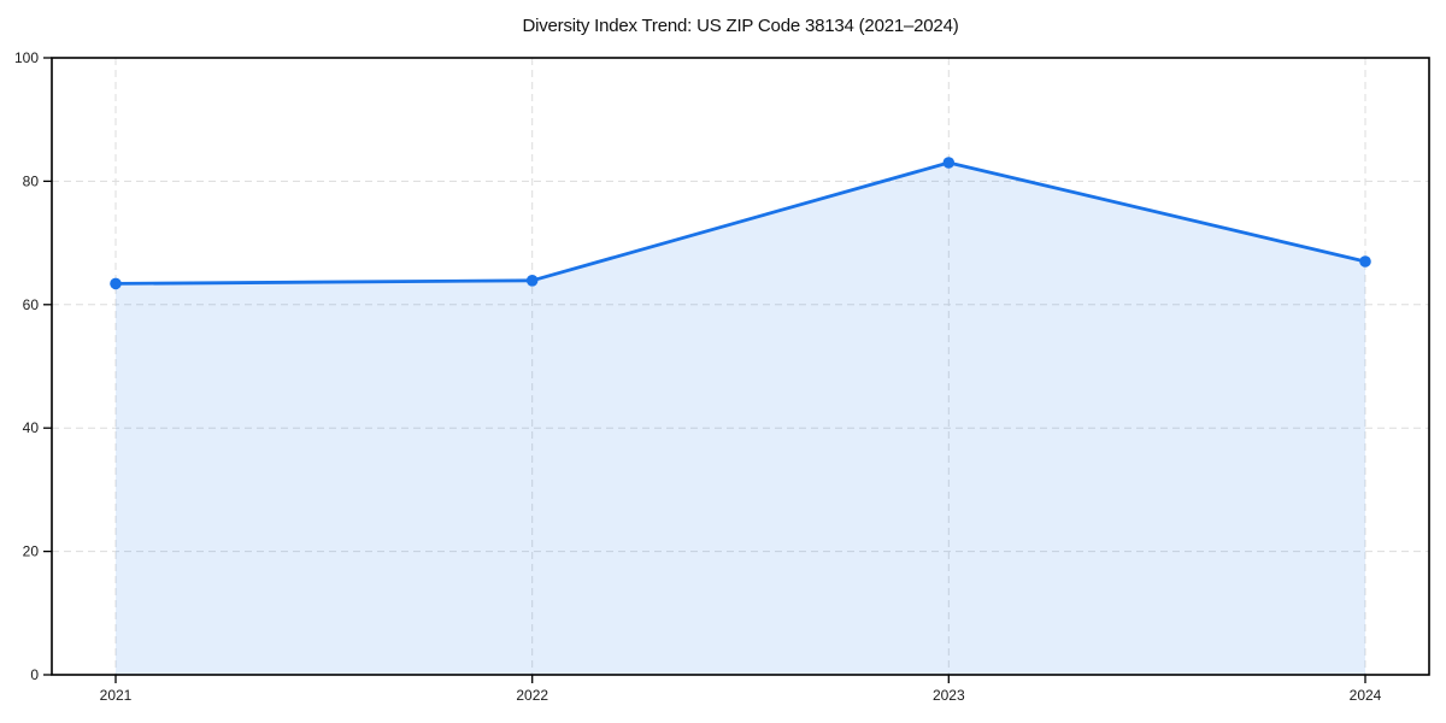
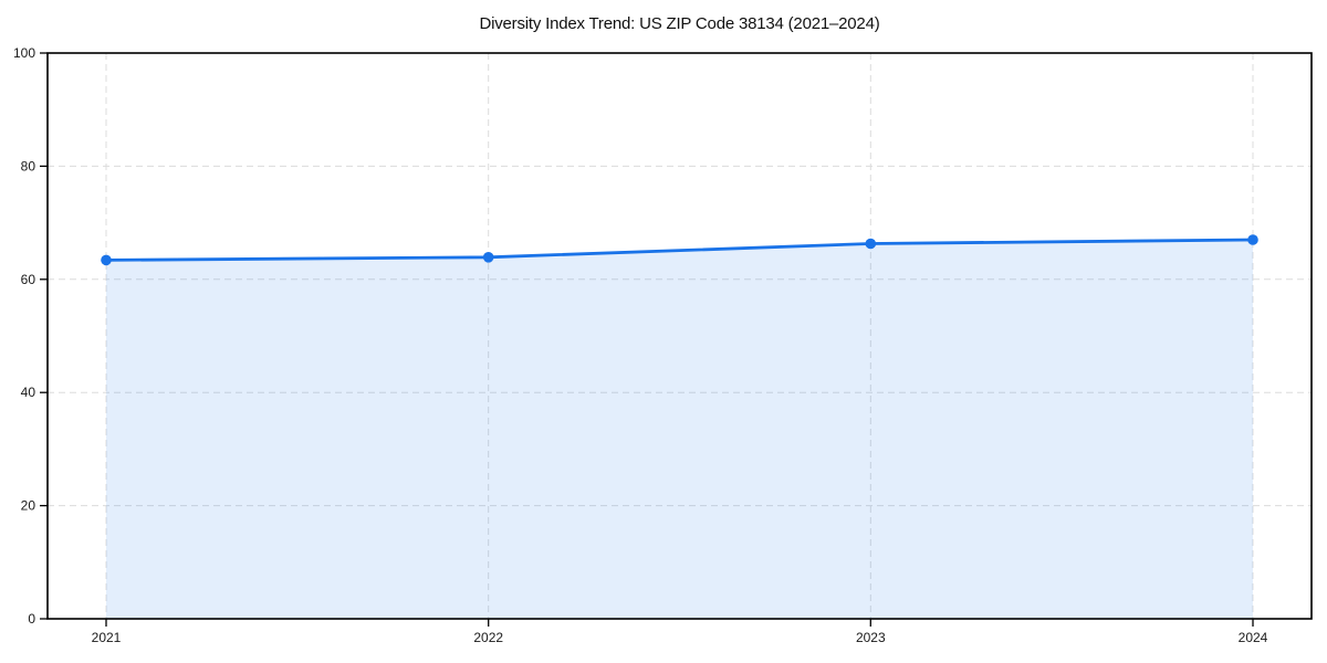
2023: 83 -> 66
